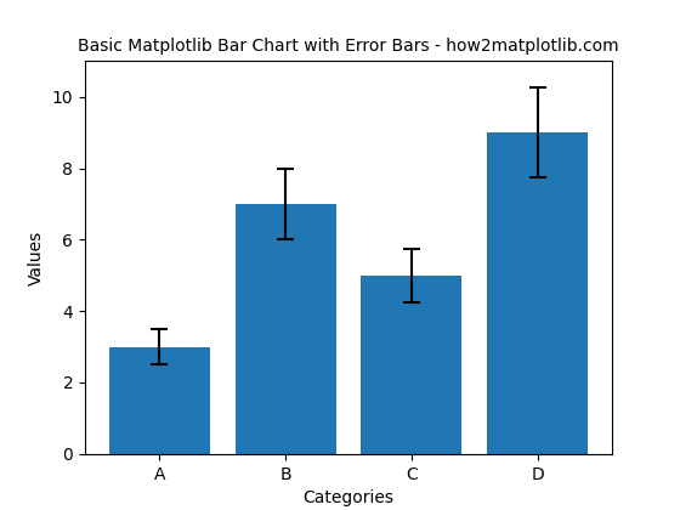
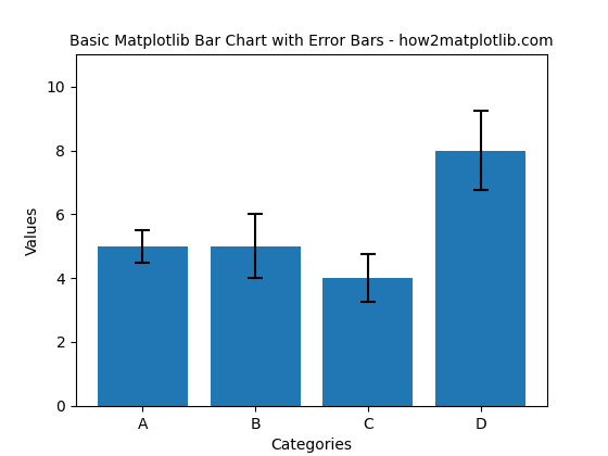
A: 3 -> 5
B: 7 -> 5
C: 5 -> 4
D: 9 -> 8
